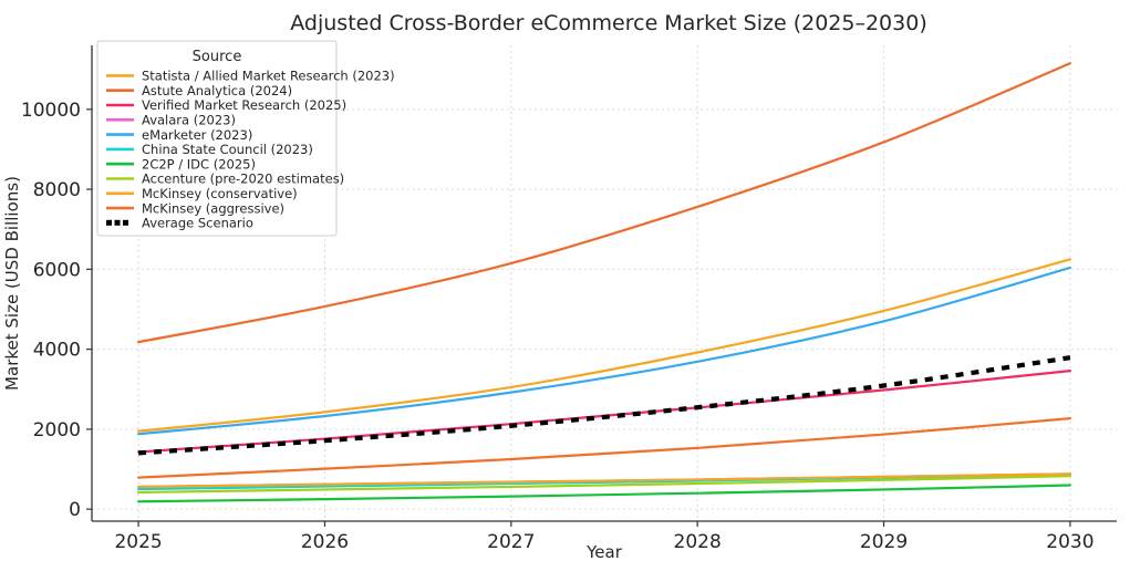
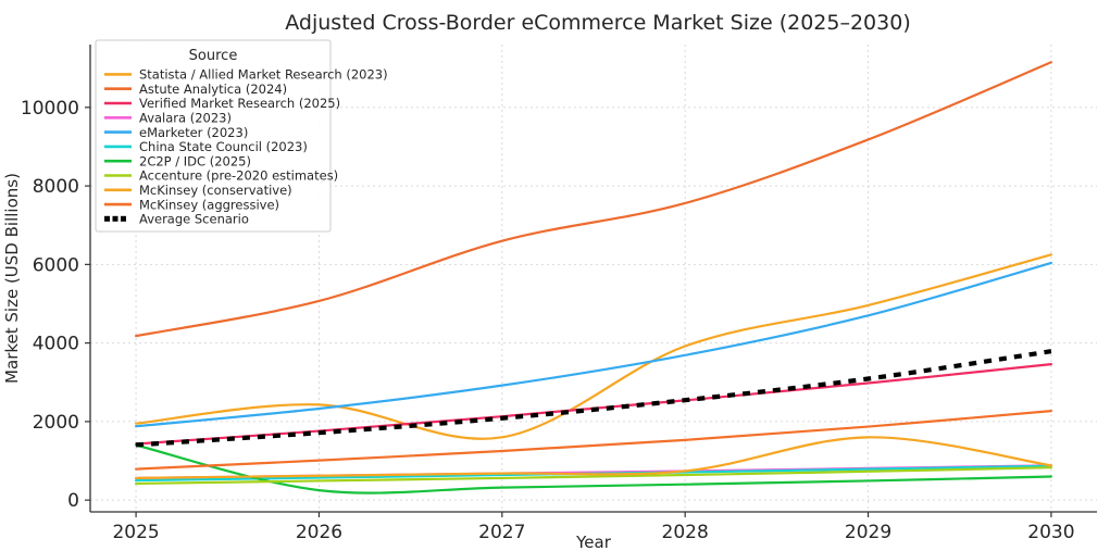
2C2P / IDC (2025)/2025: 200 -> 1400
Statista / Allied Market Research (2023)/2027: 3000 -> 1600
Astute Analytica (2024)/2027: 6200 -> 6600
McKinsey (conservative)/2029: 800 -> 1600
